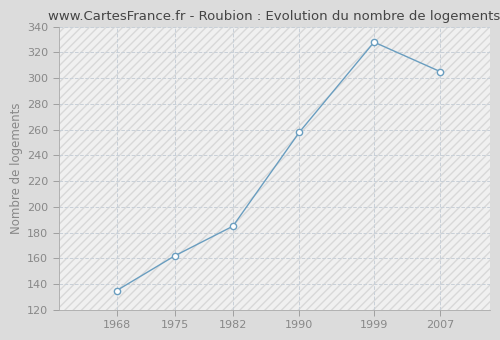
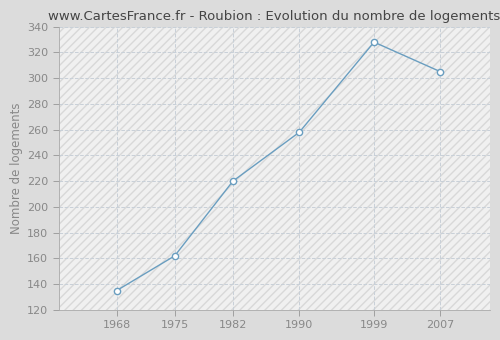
1982: 185 -> 220
